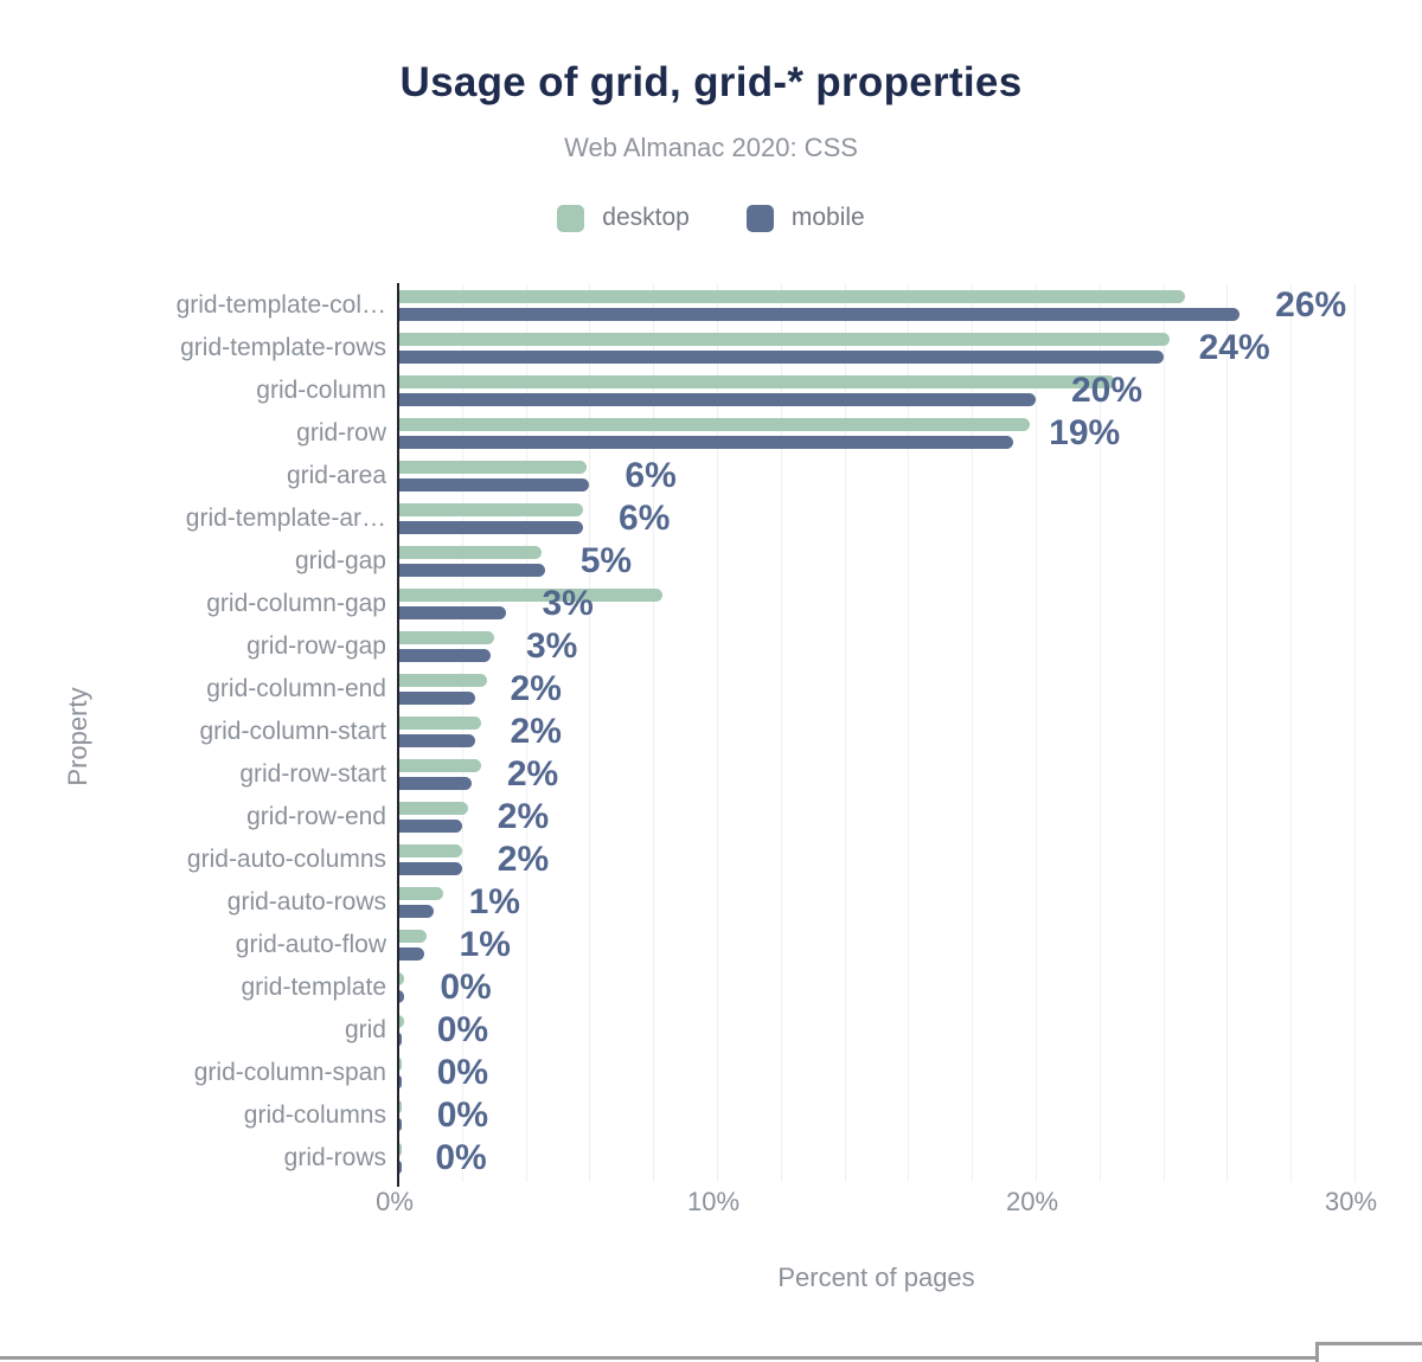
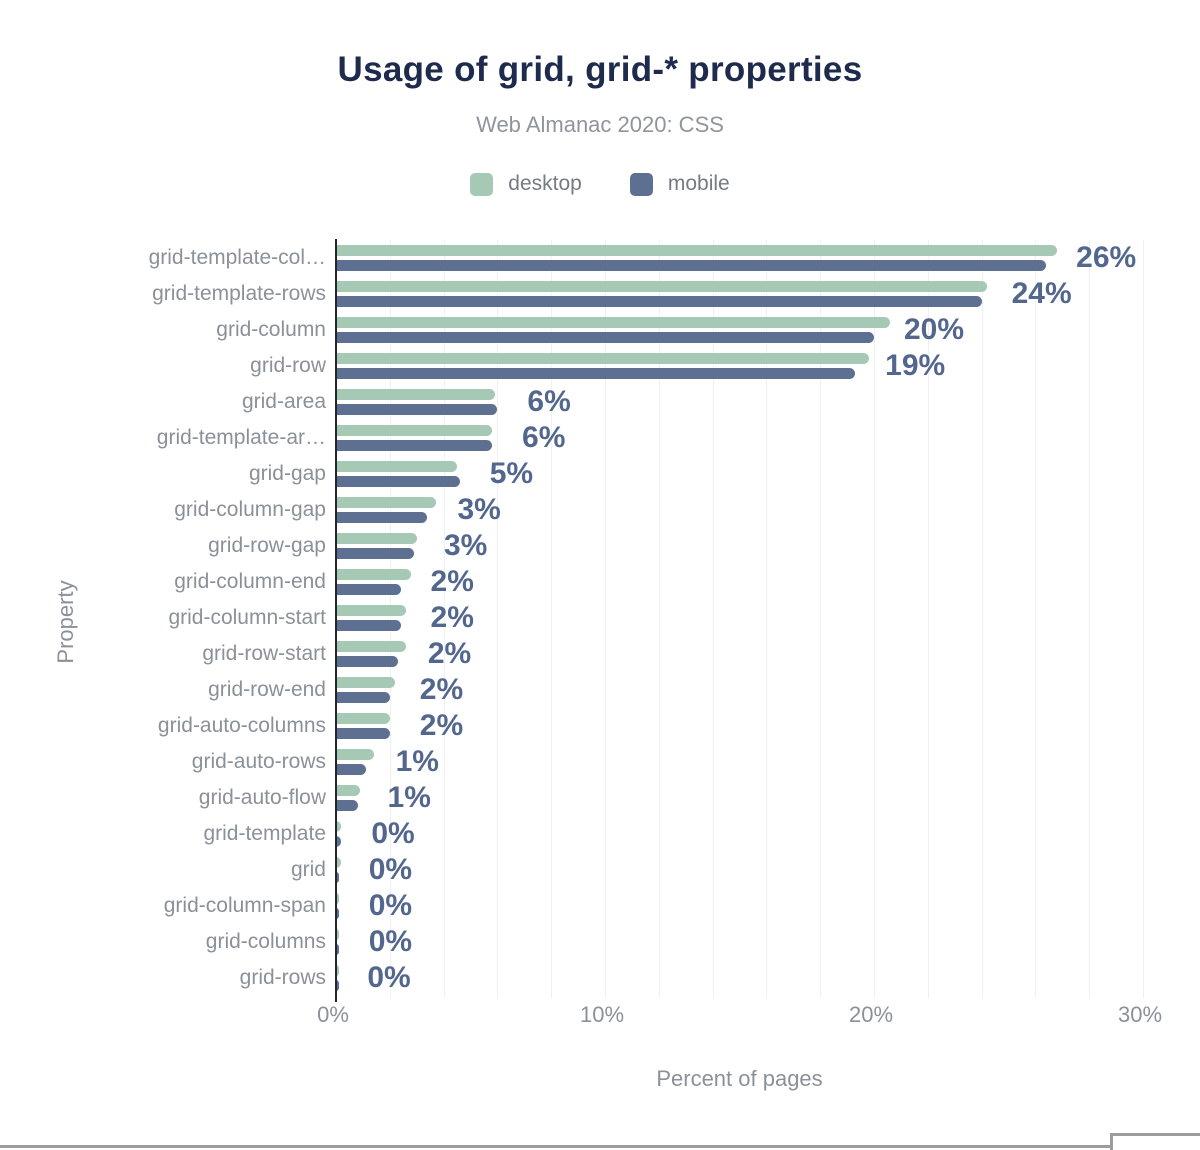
desktop/grid-template-col…: 24.7% -> 26.8%
desktop/grid-column: 22.5% -> 20.6%
desktop/grid-column-gap: 8.3% -> 3.7%
